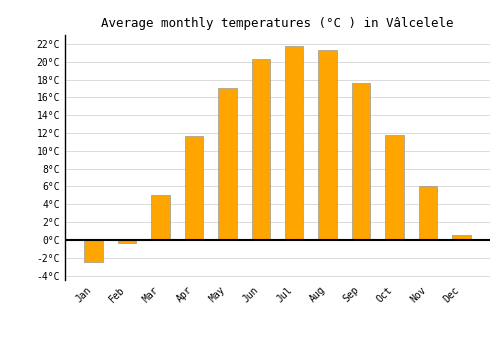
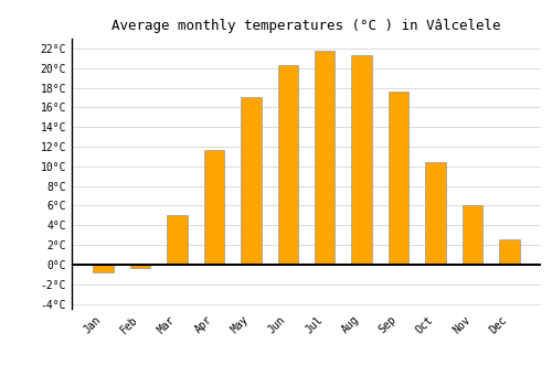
Jan: -2.5°C -> -0.8°C
Oct: 11.8°C -> 10.4°C
Dec: 0.5°C -> 2.6°C
